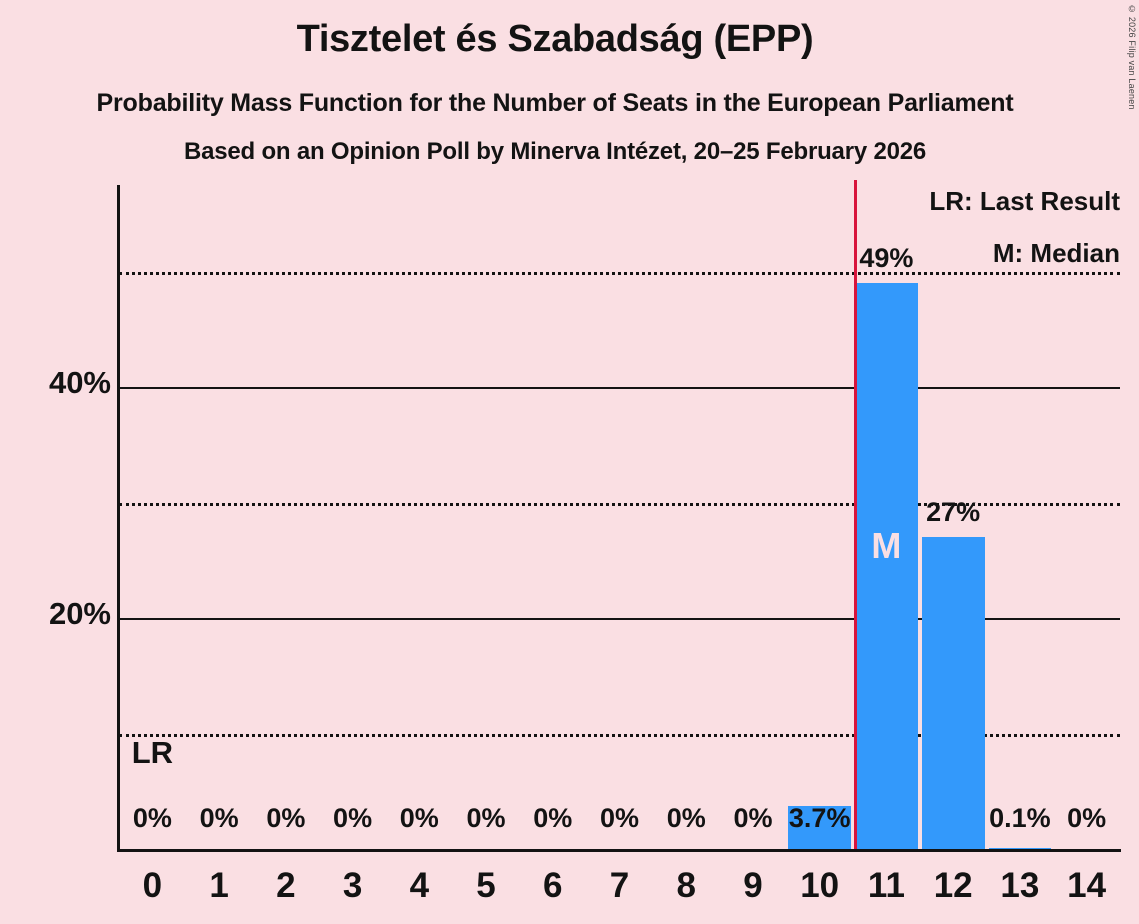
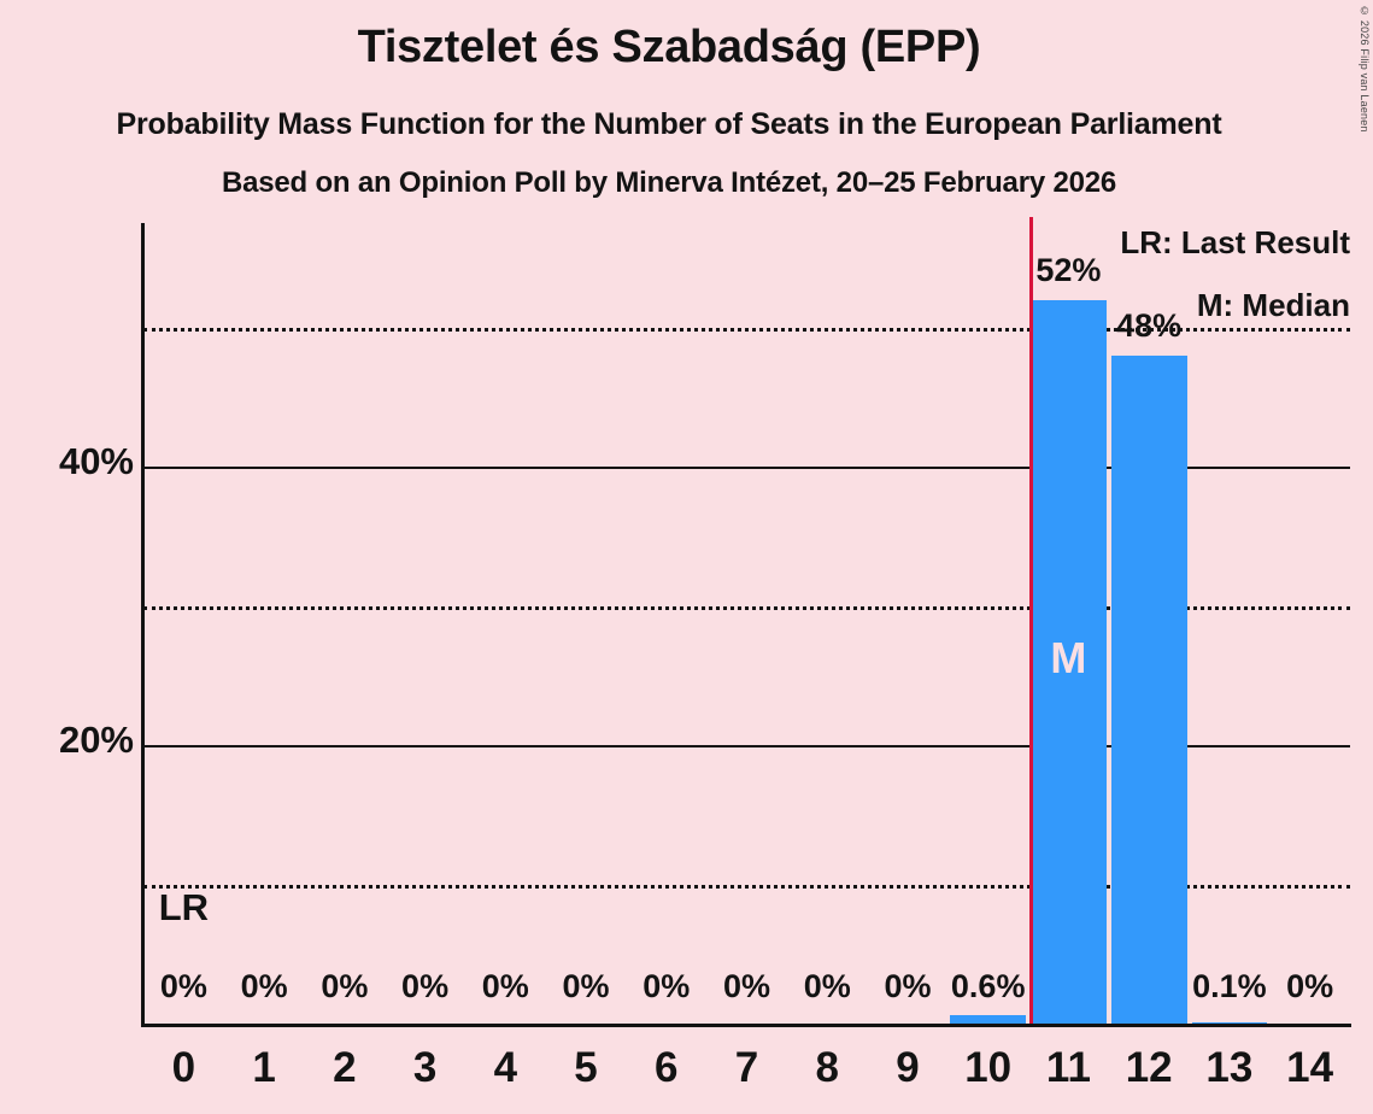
10: 3.7% -> 0.6%
11: 49% -> 52%
12: 27% -> 48%
